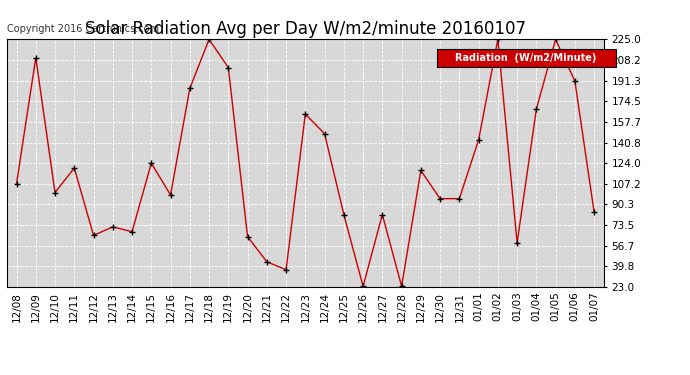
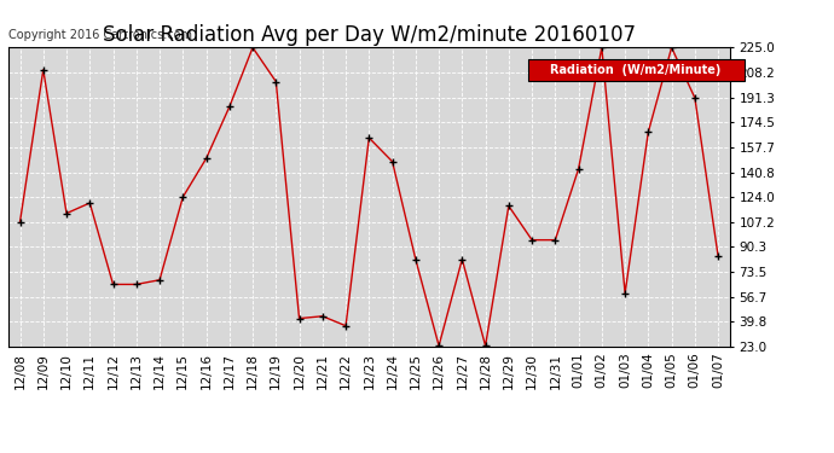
12/10: 100 -> 113
12/13: 72 -> 65
12/16: 98 -> 150
12/20: 64 -> 42
